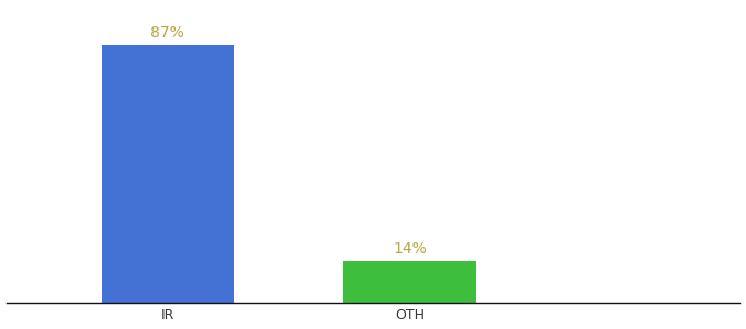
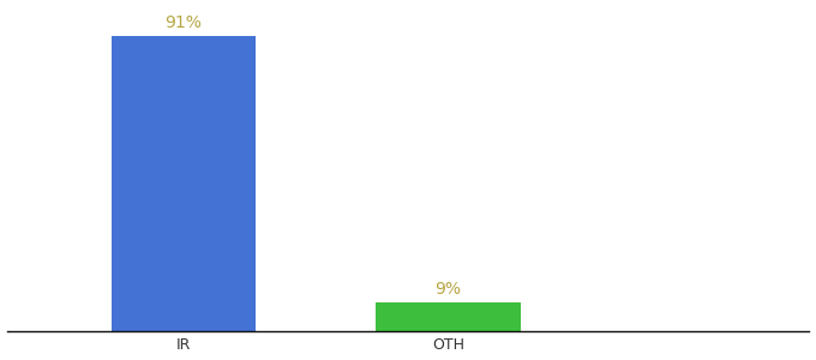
IR: 87% -> 91%
OTH: 14% -> 9%
